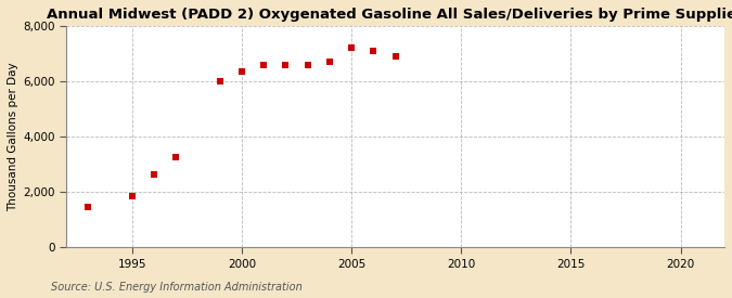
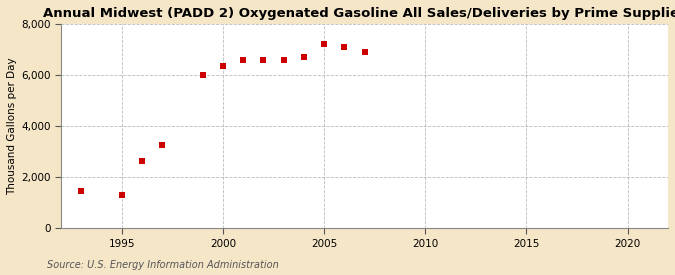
1995: 1,870 -> 1,300
